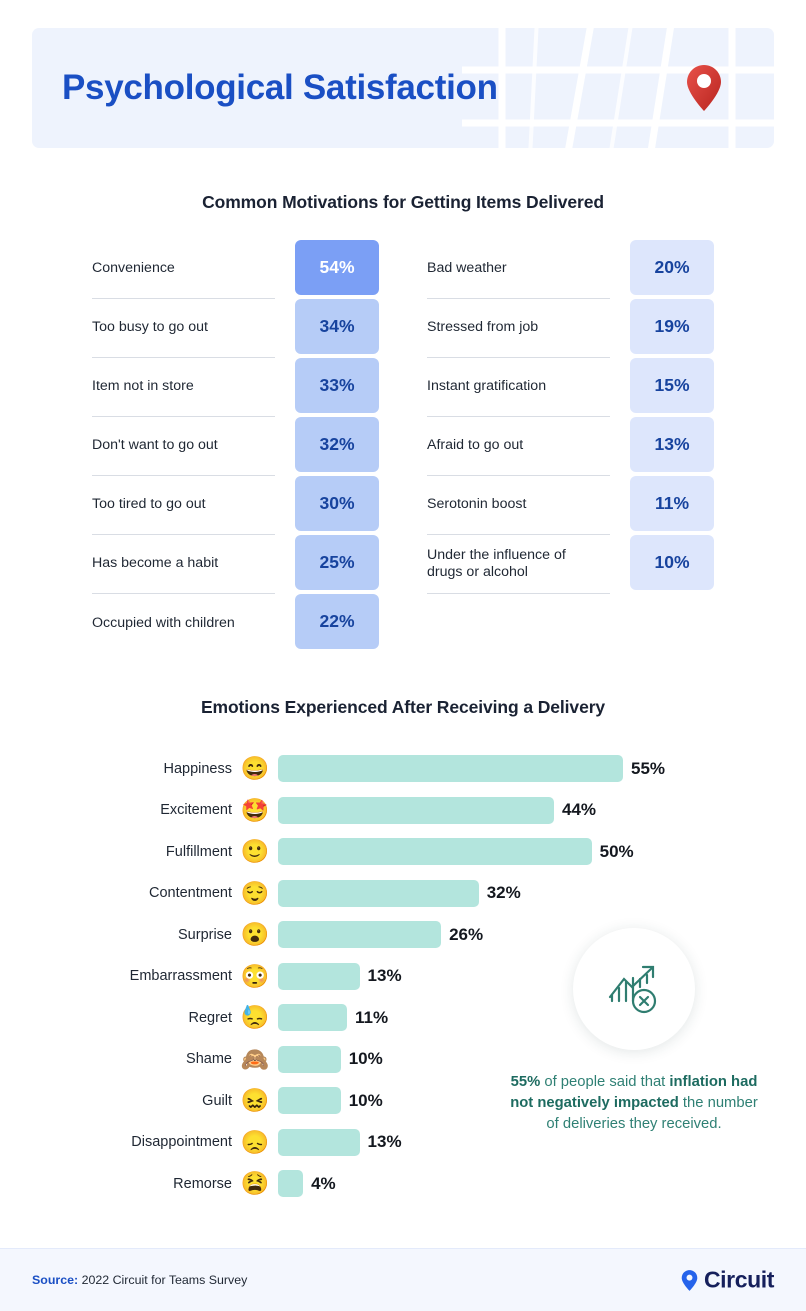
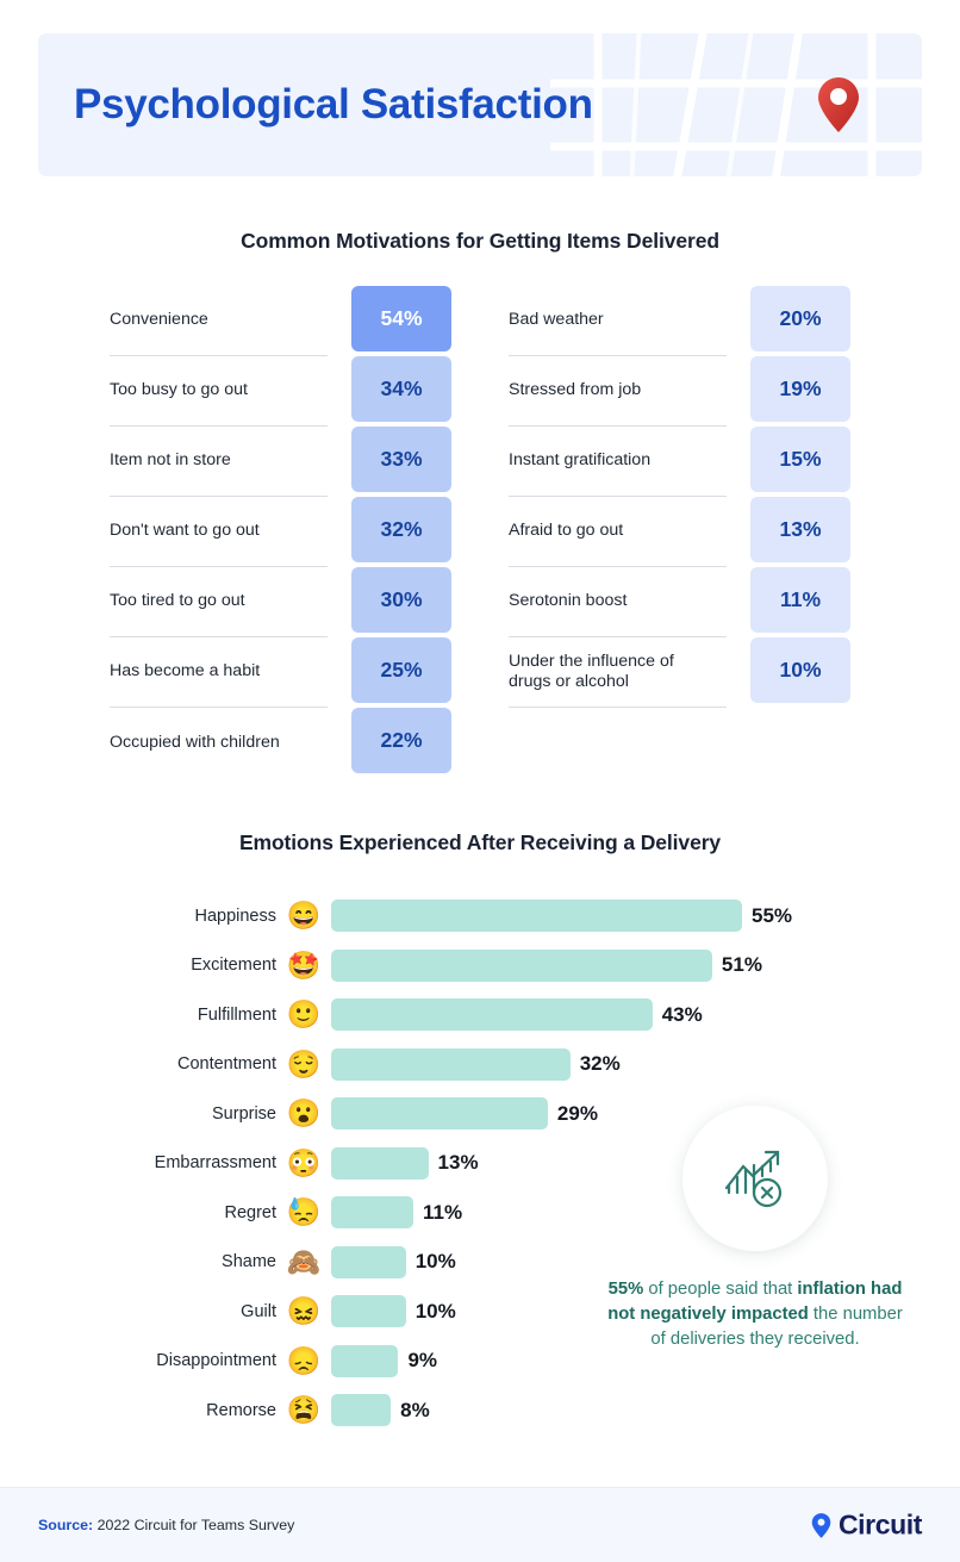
Emotions Experienced After Receiving a Delivery/Excitement: 44% -> 51%
Emotions Experienced After Receiving a Delivery/Fulfillment: 50% -> 43%
Emotions Experienced After Receiving a Delivery/Surprise: 26% -> 29%
Emotions Experienced After Receiving a Delivery/Disappointment: 13% -> 9%
Emotions Experienced After Receiving a Delivery/Remorse: 4% -> 8%
